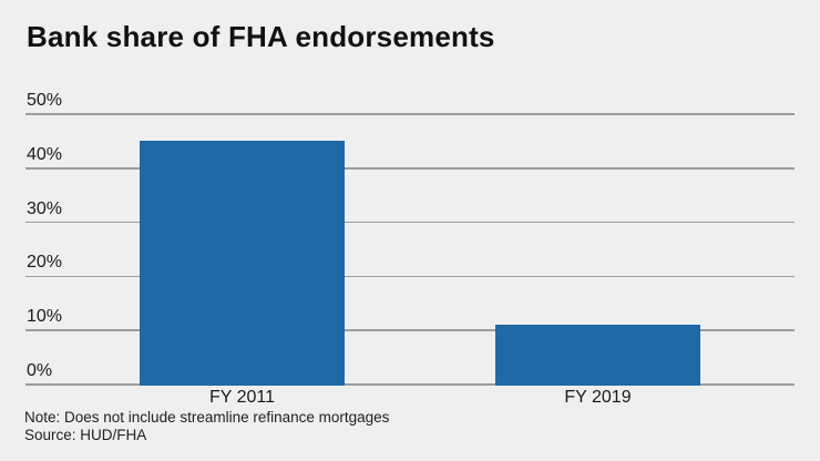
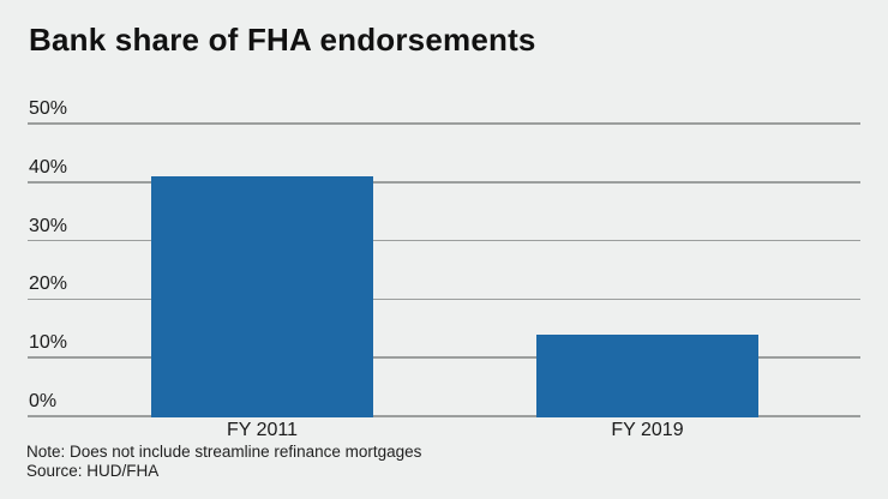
FY 2011: 45% -> 41%
FY 2019: 11% -> 14%
